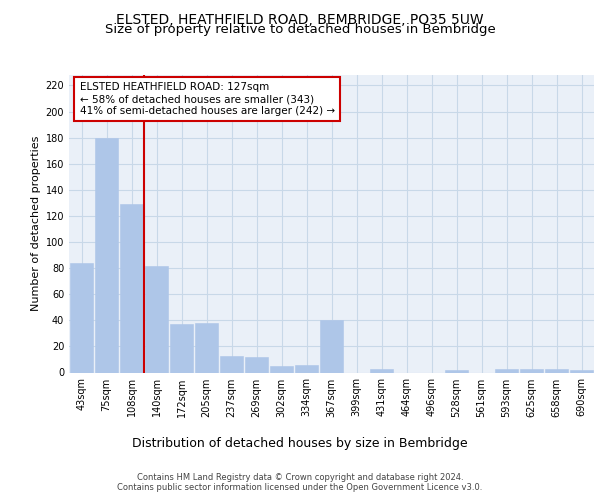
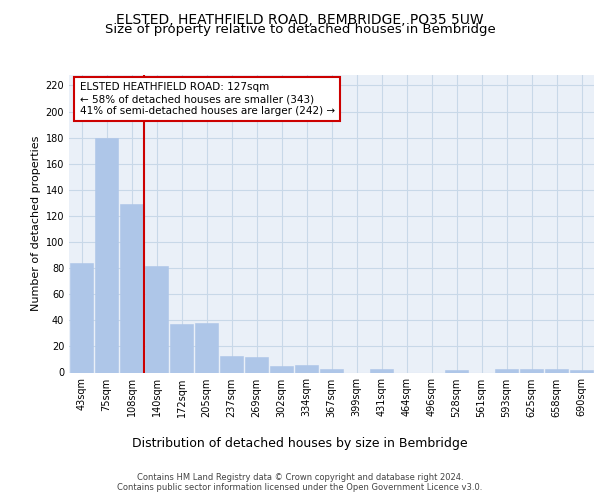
367sqm: 40 -> 3
